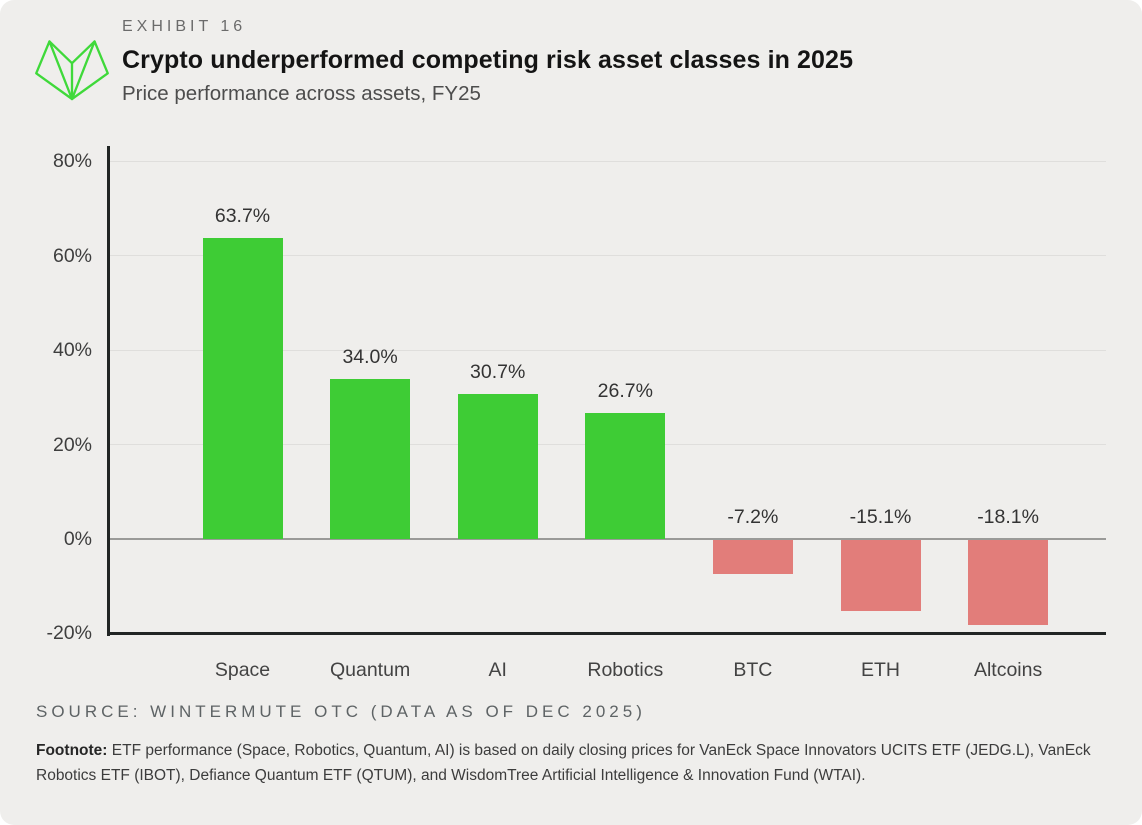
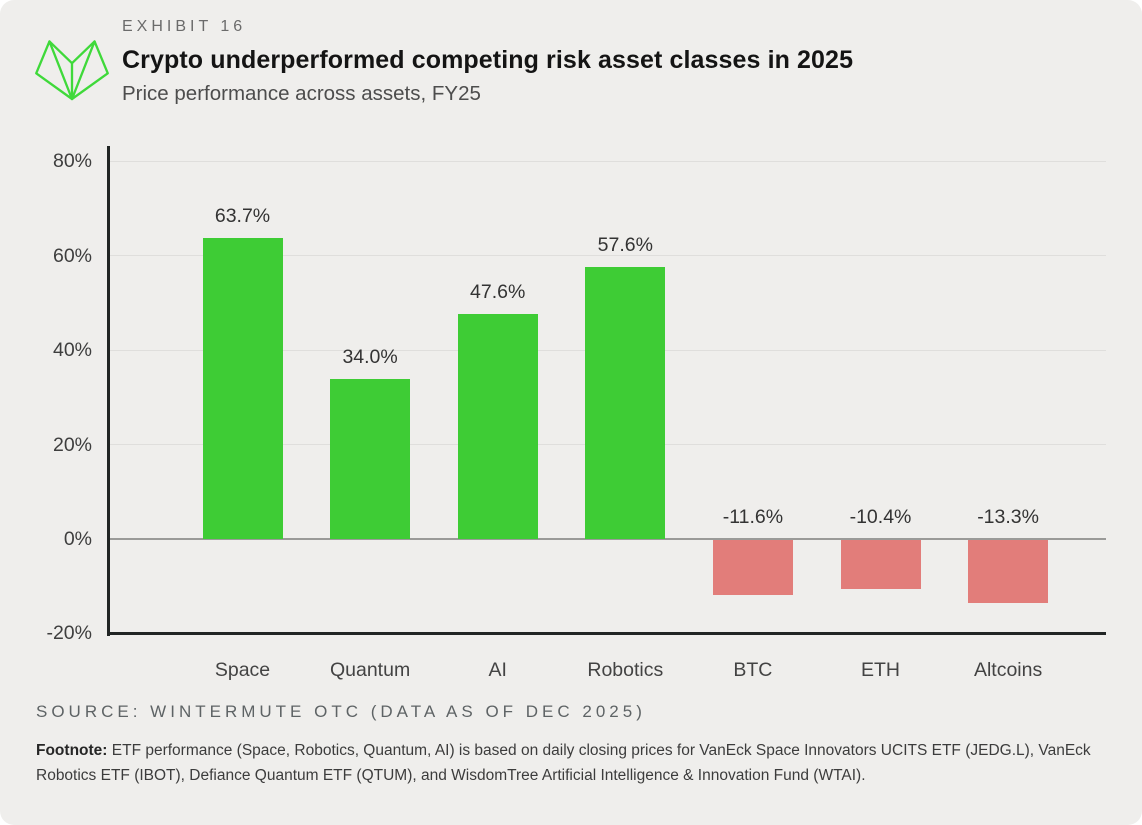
AI: 30.7% -> 47.6%
Robotics: 26.7% -> 57.6%
BTC: -7.2% -> -11.6%
ETH: -15.1% -> -10.4%
Altcoins: -18.1% -> -13.3%
